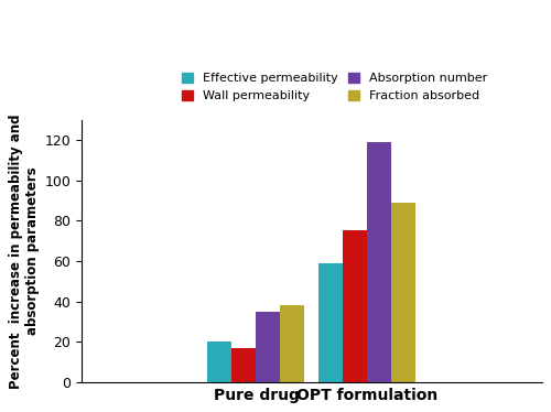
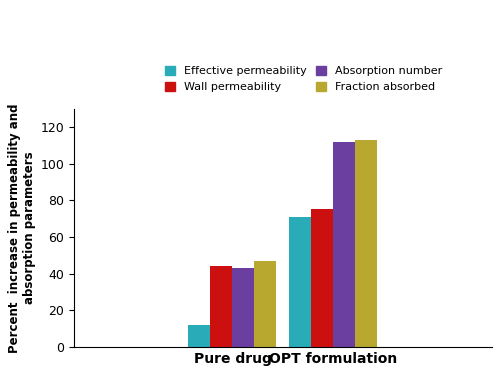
Effective permeability/Pure drug: 20 -> 12
Wall permeability/Pure drug: 17 -> 44
Absorption number/Pure drug: 35 -> 43
Fraction absorbed/Pure drug: 38 -> 47
Effective permeability/OPT formulation: 59 -> 71
Absorption number/OPT formulation: 119 -> 112
Fraction absorbed/OPT formulation: 89 -> 113
